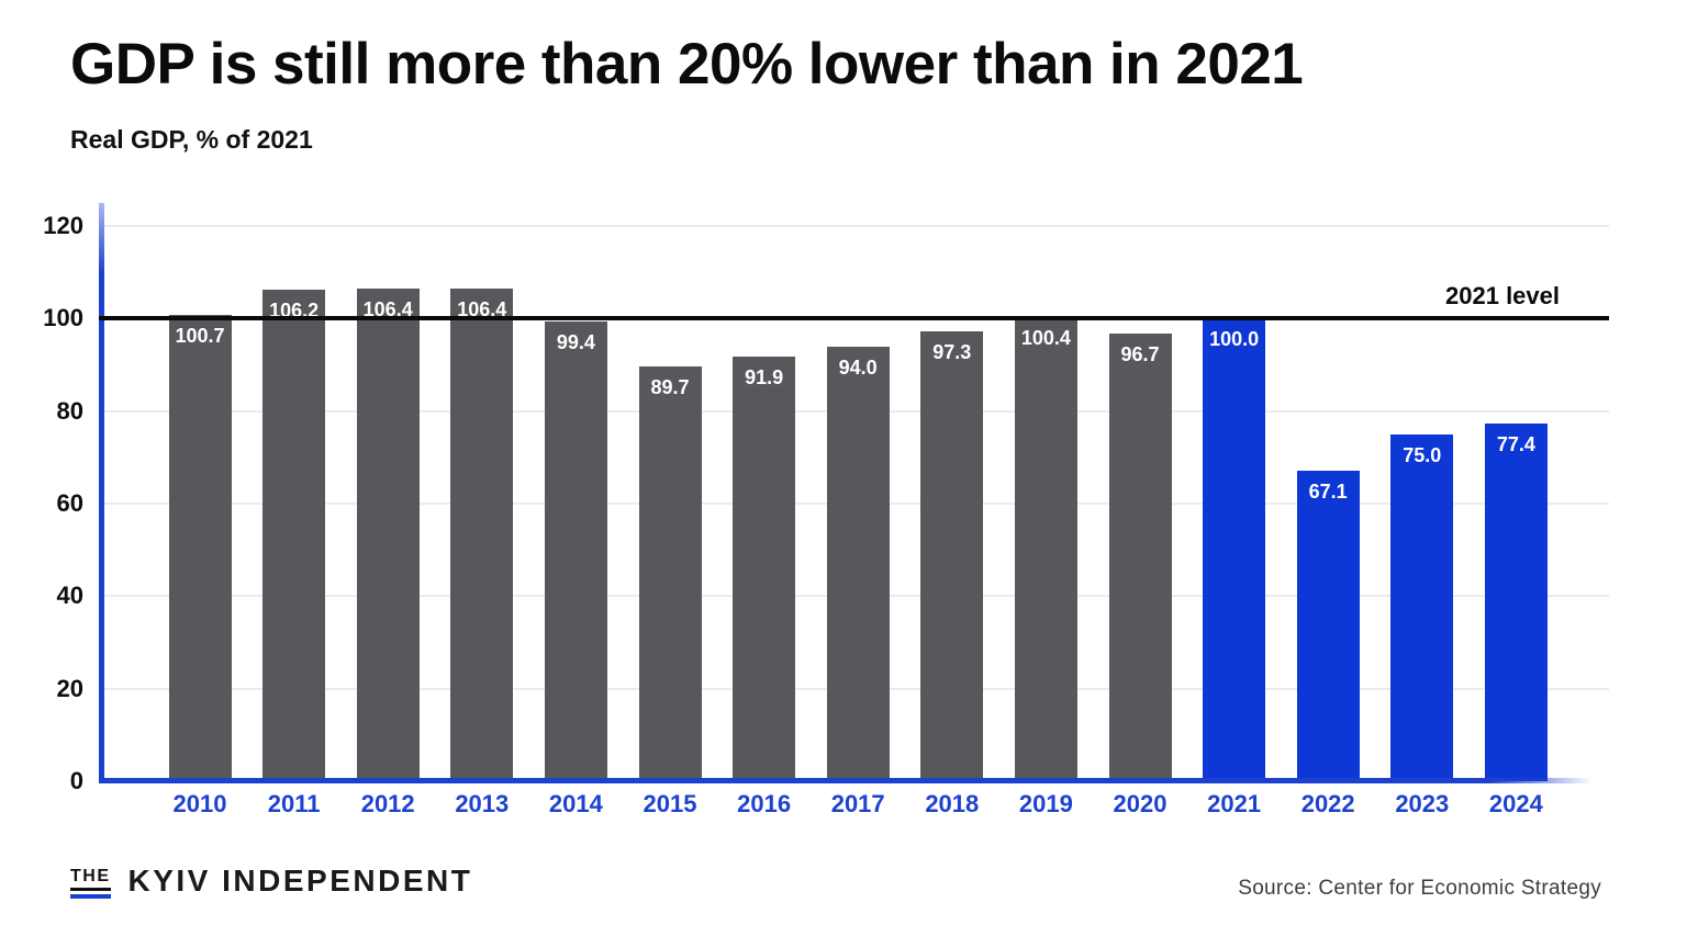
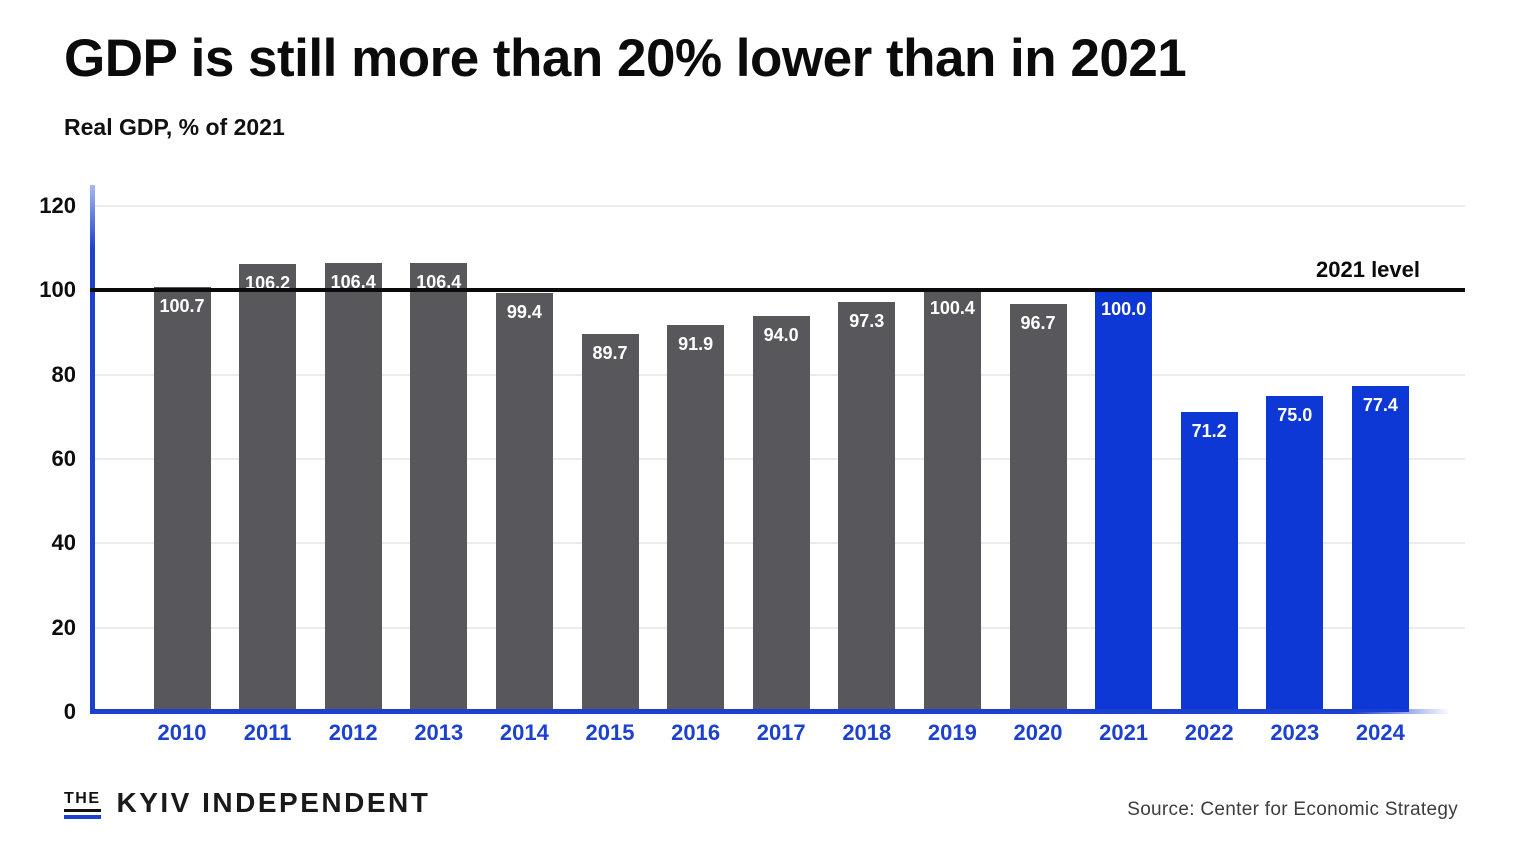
2022: 67.1 -> 71.2
